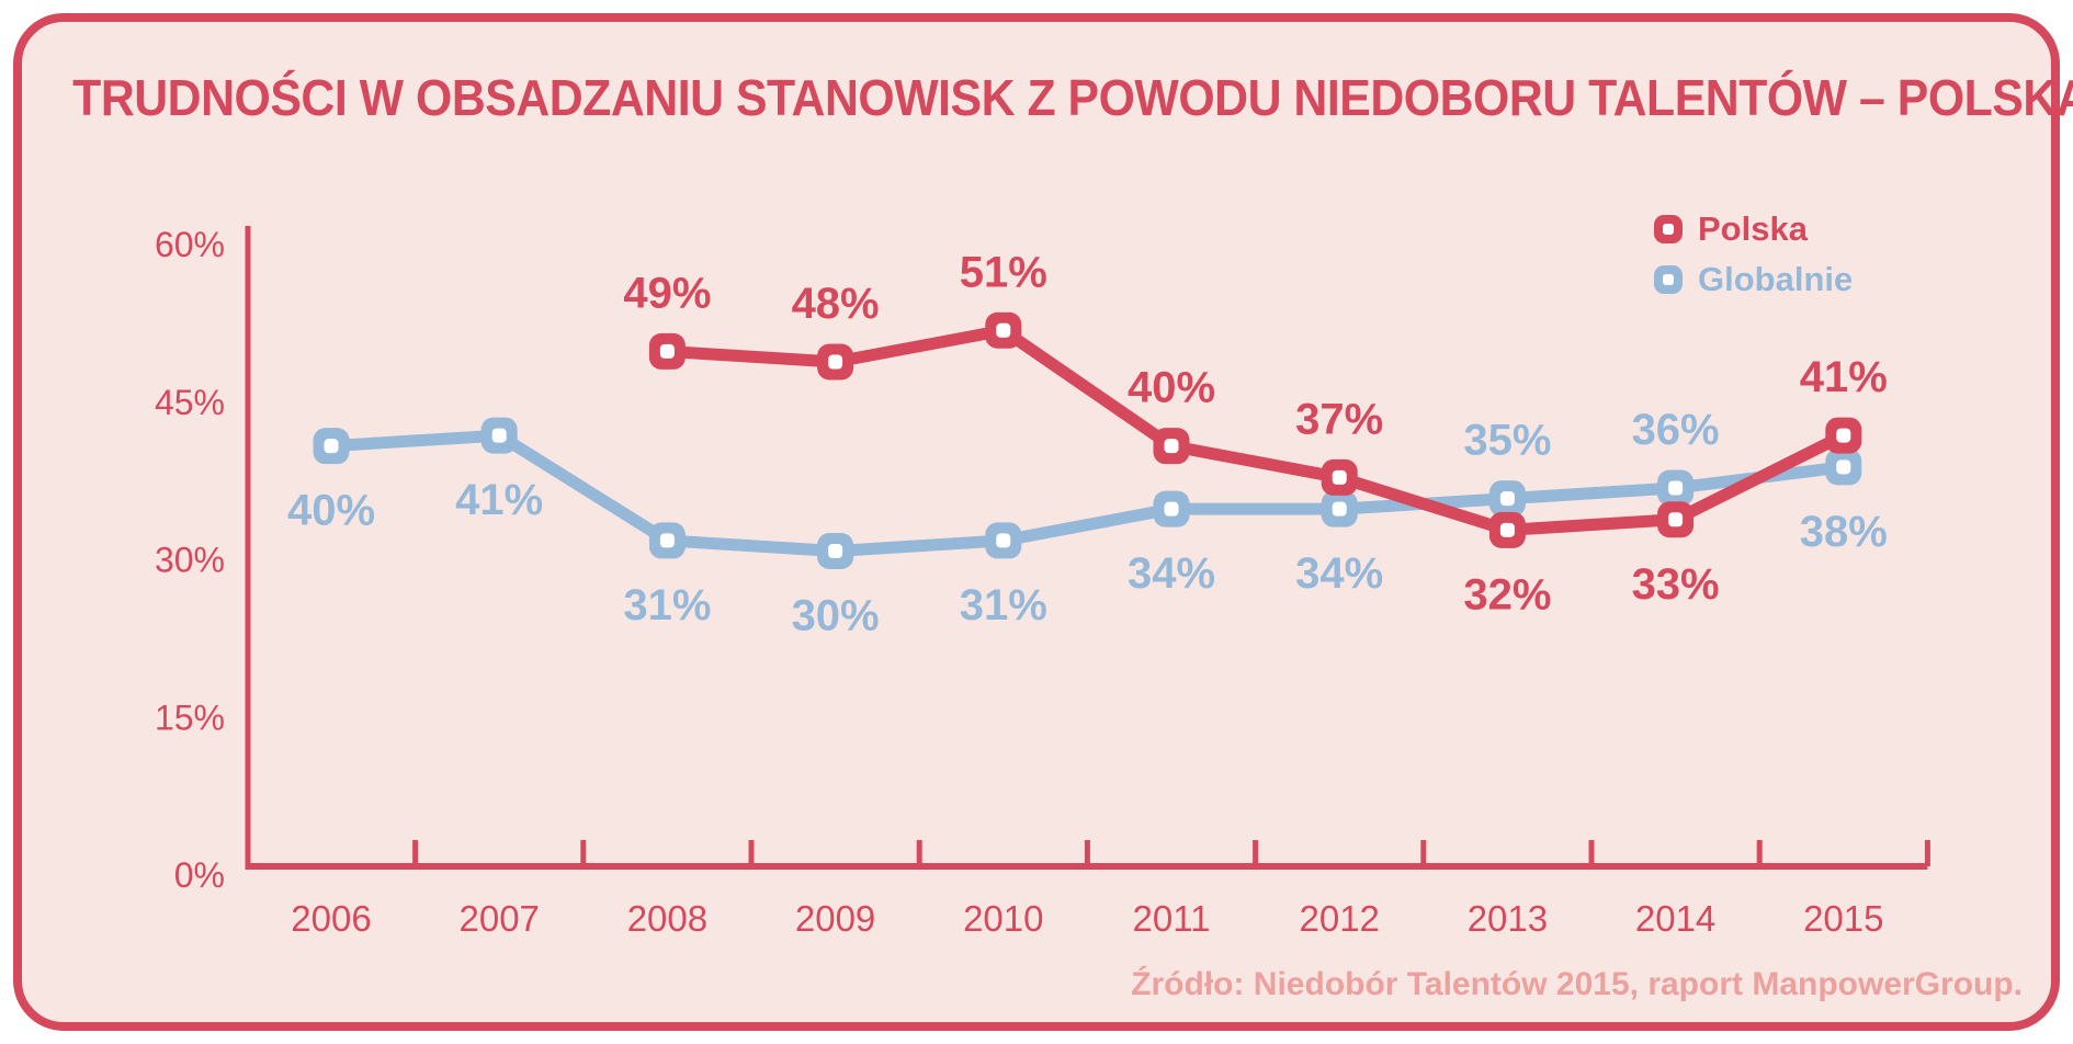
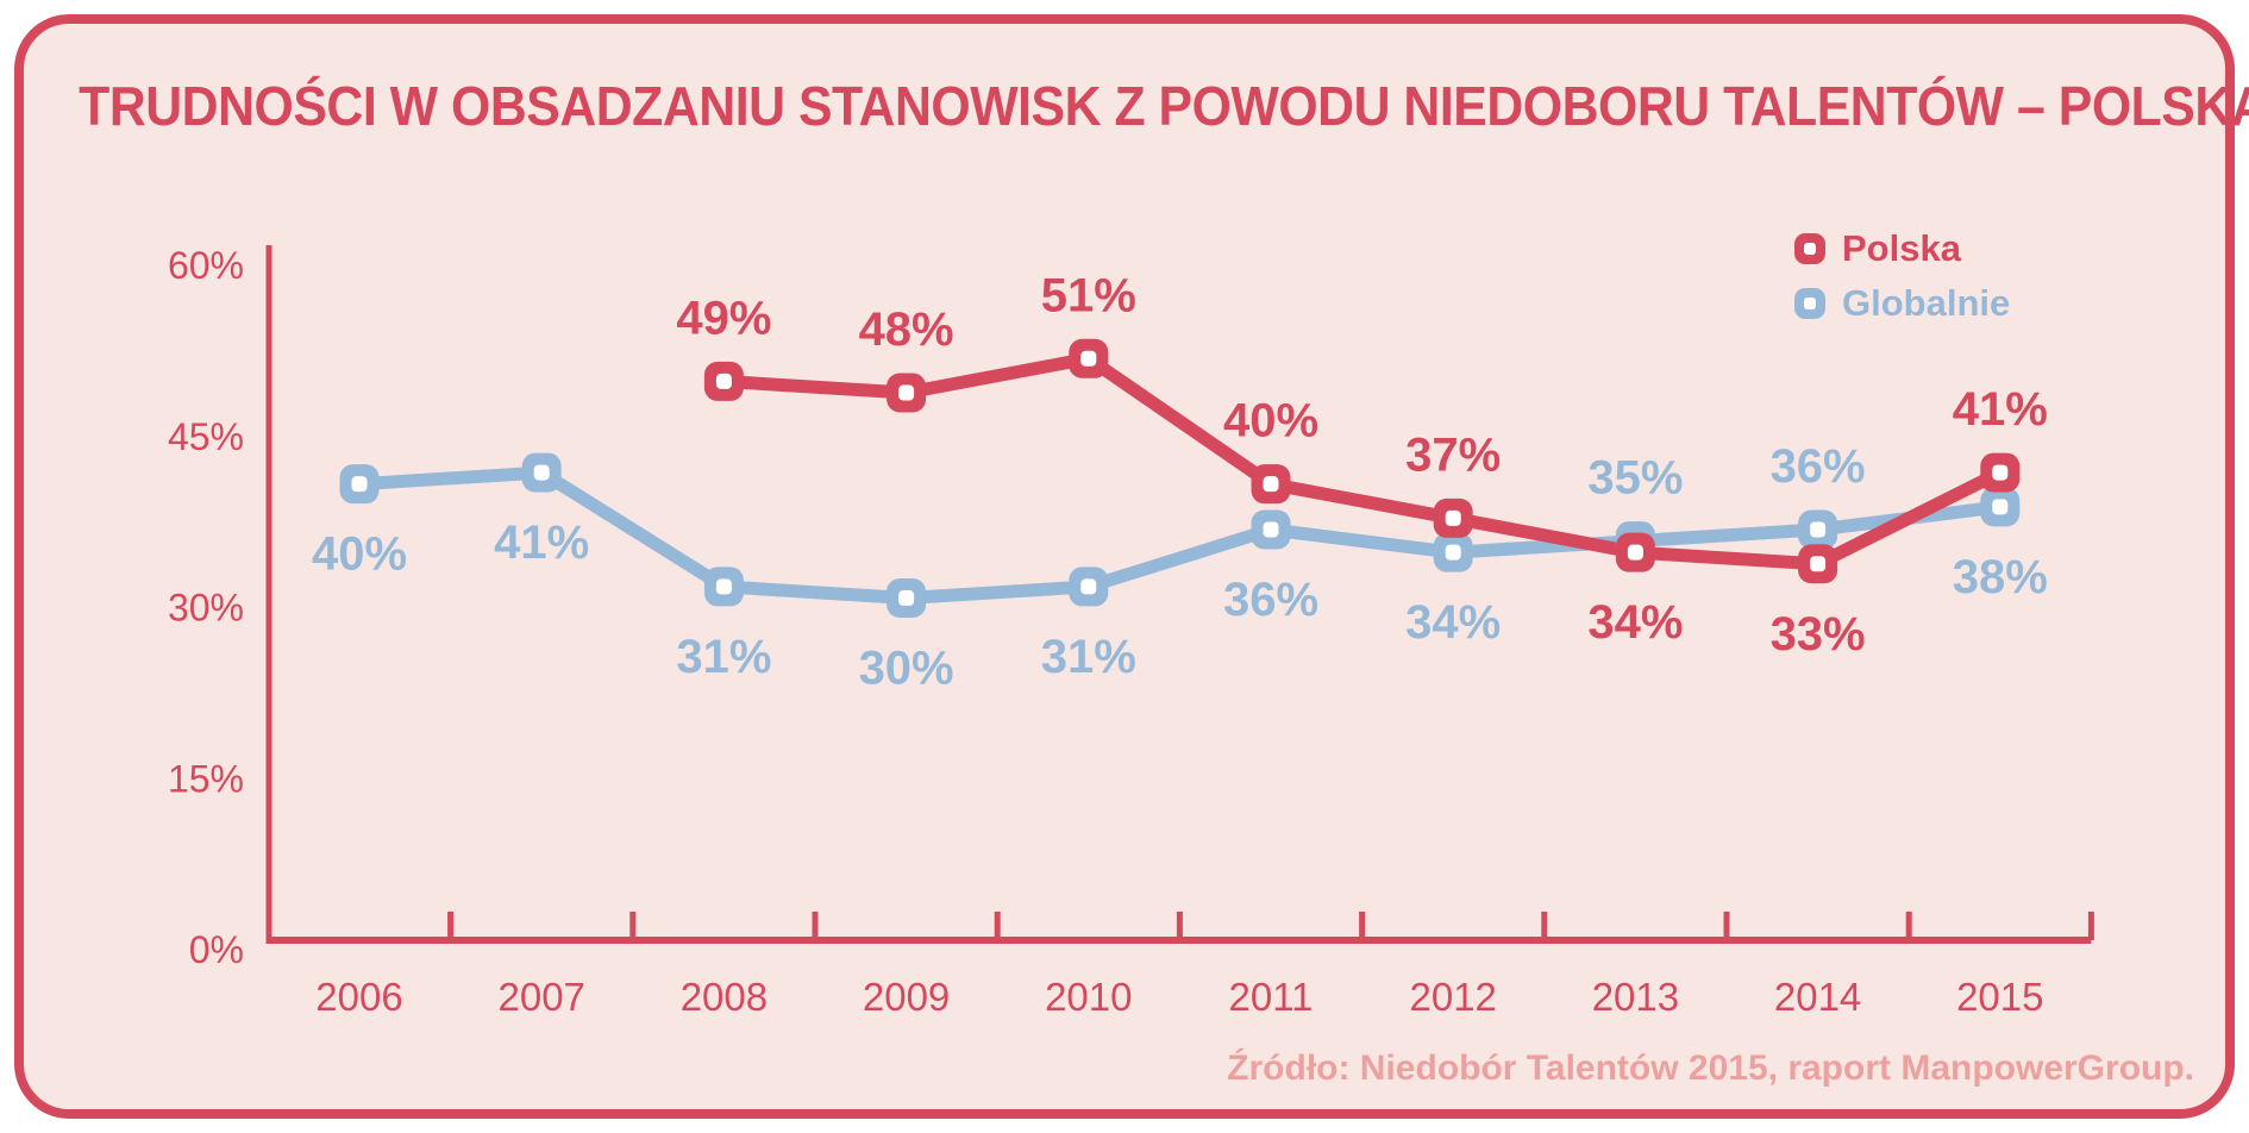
Globalnie/2011: 34% -> 36%
Polska/2013: 32% -> 34%
